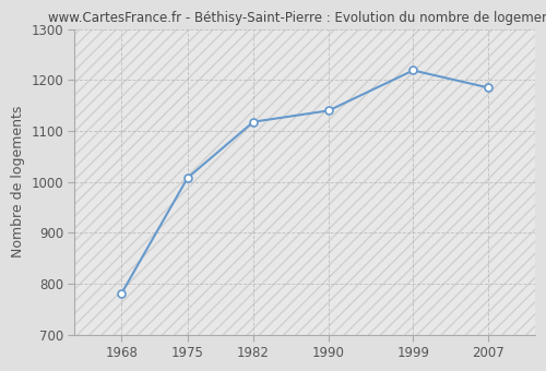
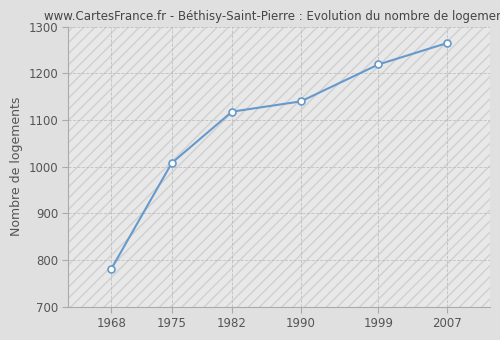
2007: 1185 -> 1265
